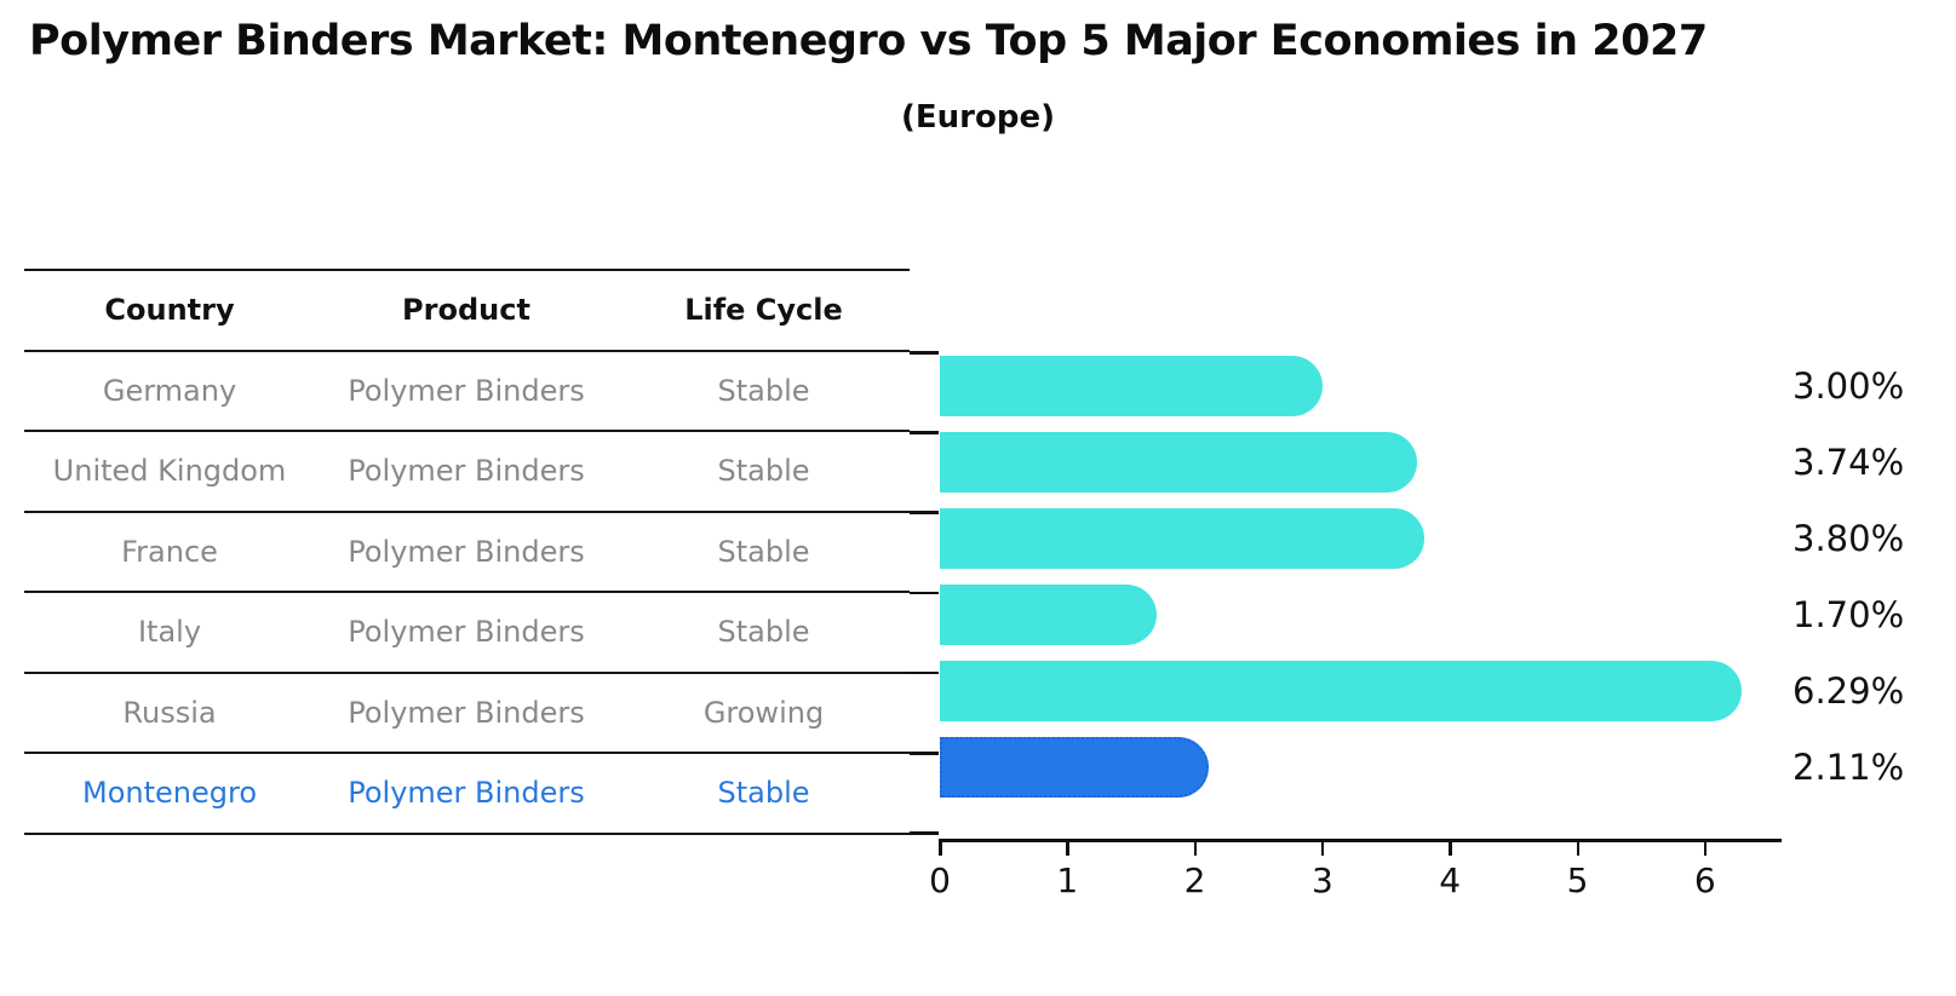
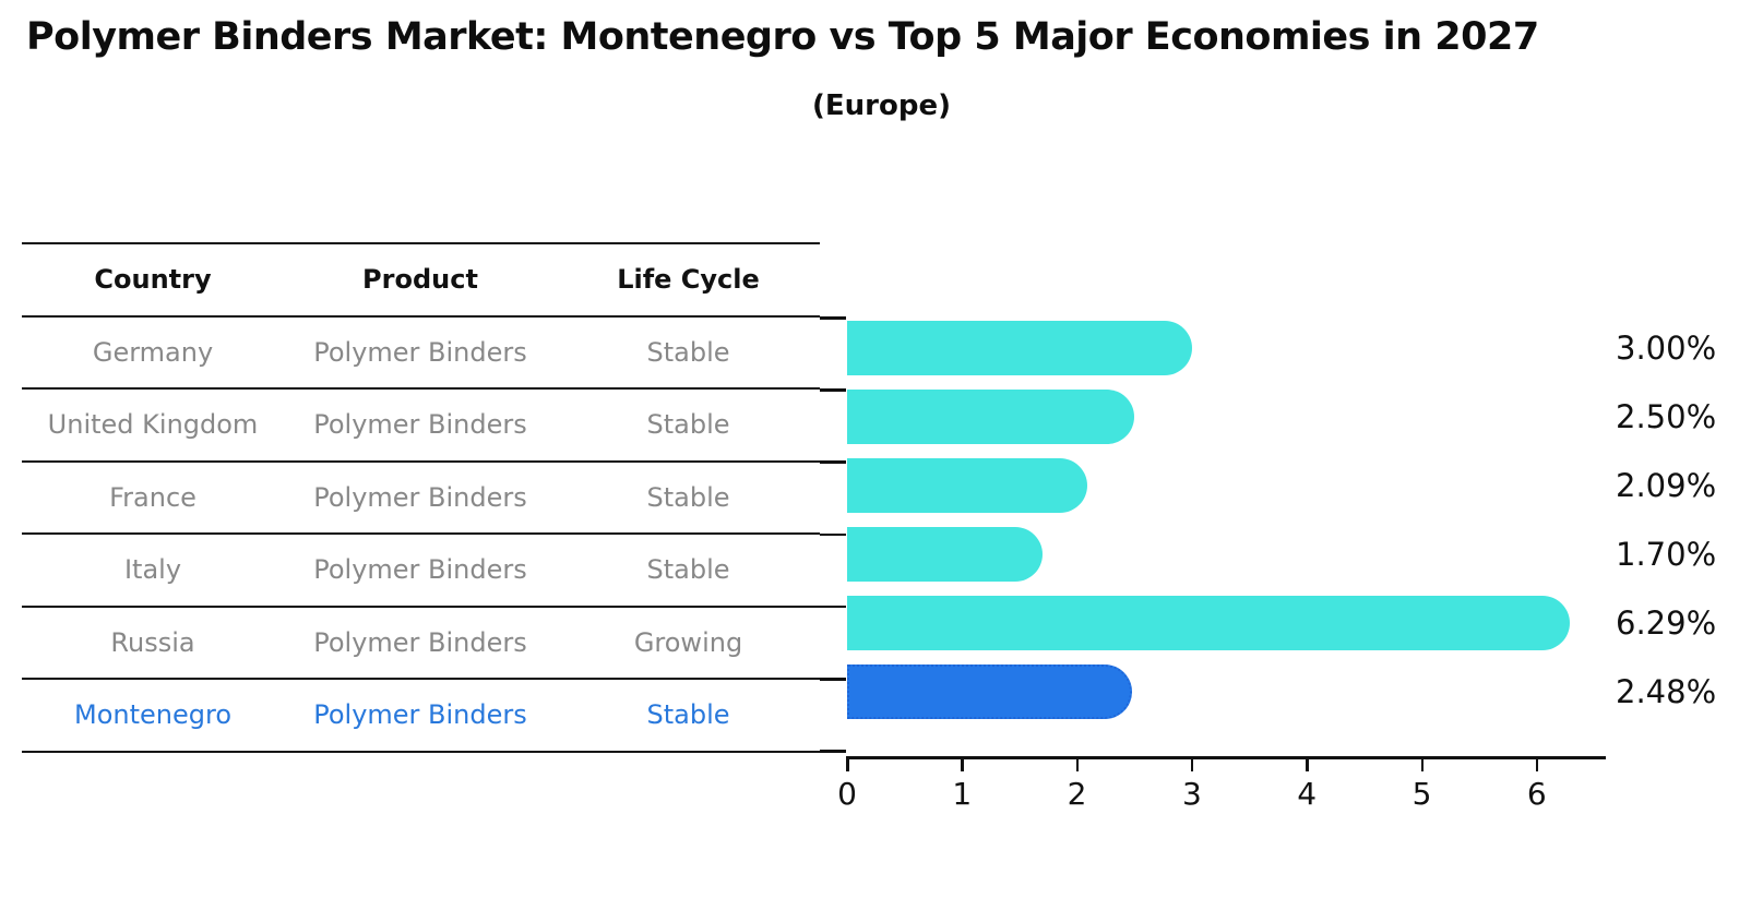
United Kingdom: 3.74% -> 2.50%
France: 3.80% -> 2.09%
Montenegro: 2.11% -> 2.48%
